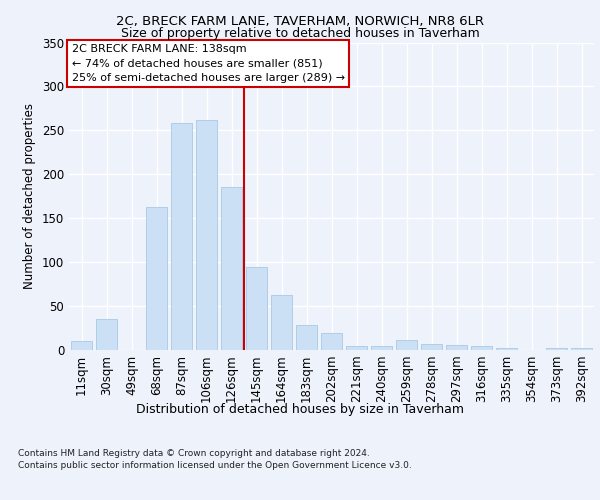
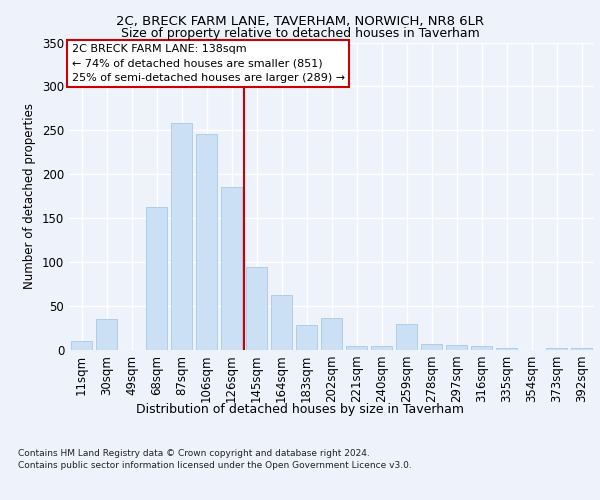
106sqm: 262 -> 246
202sqm: 19 -> 36
259sqm: 11 -> 30
